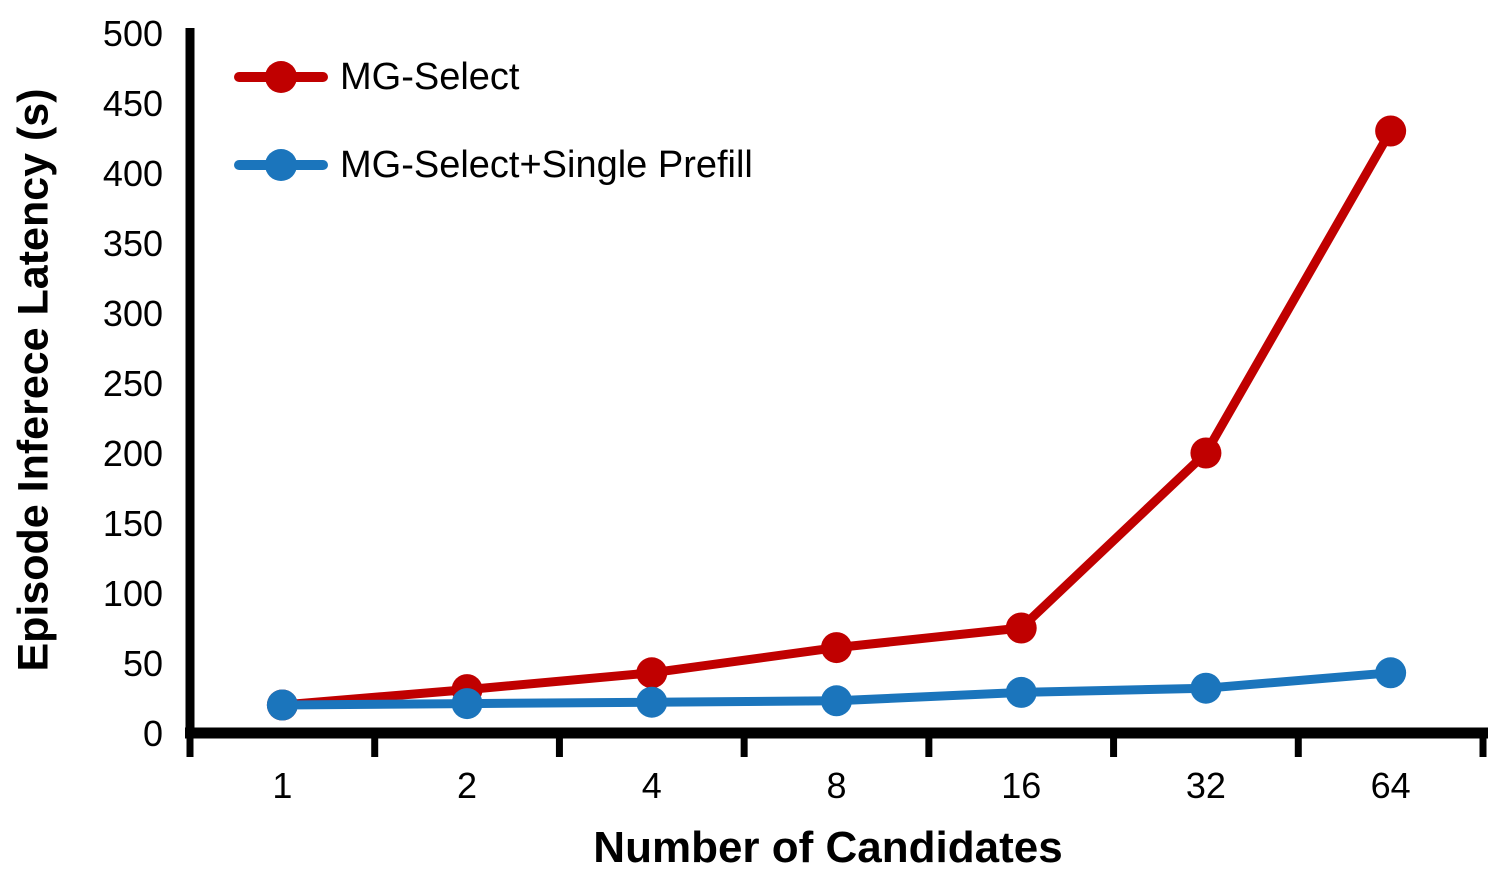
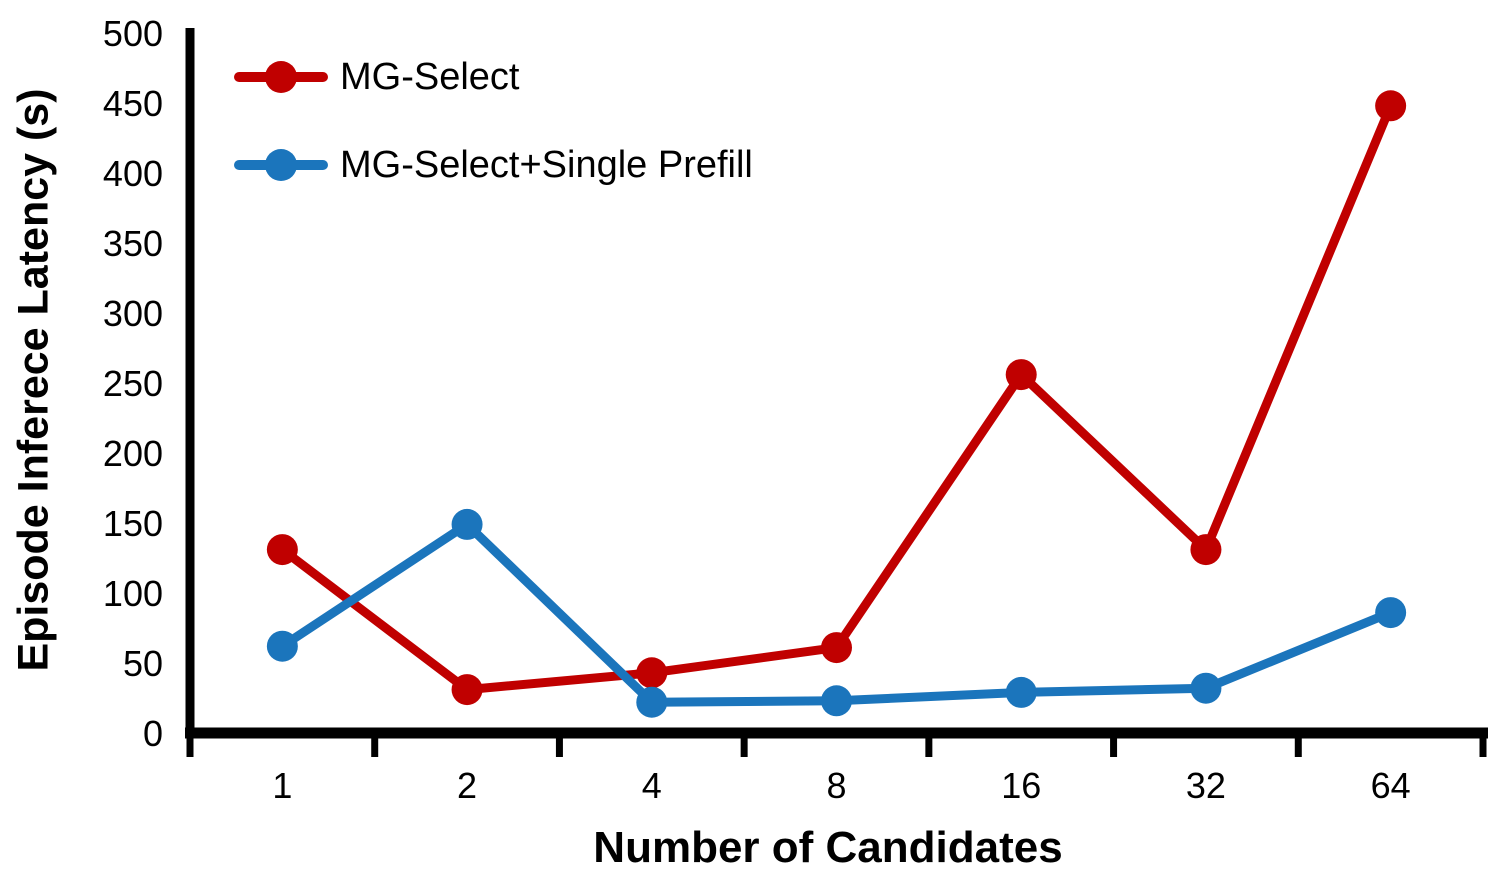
MG-Select/1: 20 -> 131
MG-Select+Single Prefill/1: 20 -> 62
MG-Select+Single Prefill/2: 21 -> 149
MG-Select/16: 75 -> 256
MG-Select/32: 200 -> 131
MG-Select/64: 430 -> 448
MG-Select+Single Prefill/64: 43 -> 86
